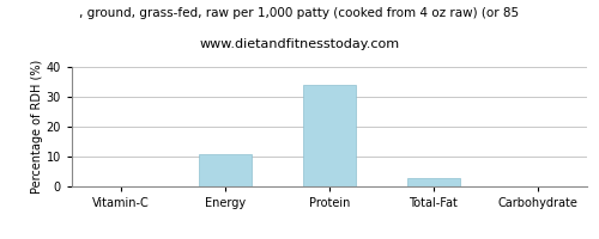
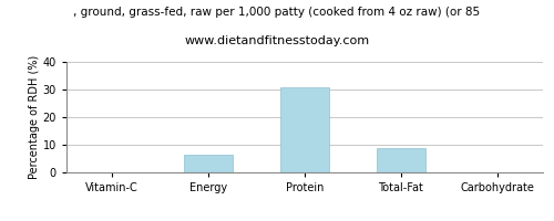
Energy: 11.0 -> 6.5
Protein: 34.0 -> 31.0
Total-Fat: 3.0 -> 9.0
